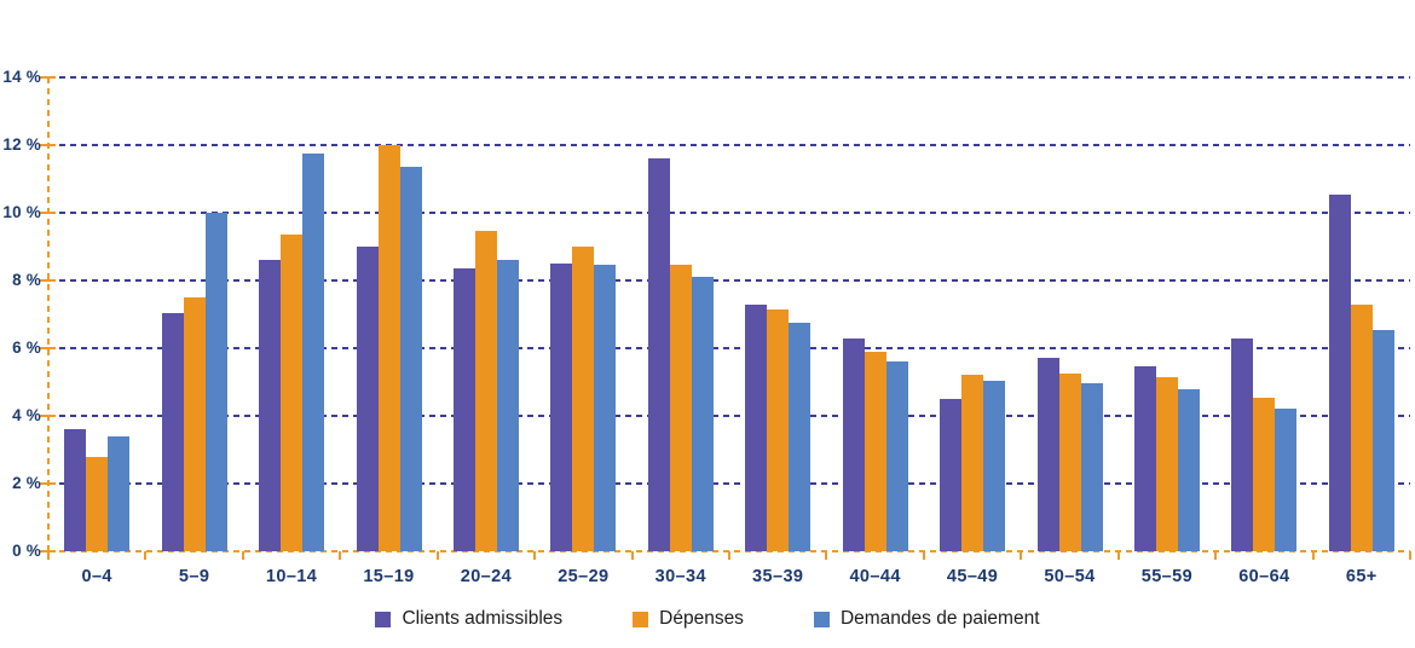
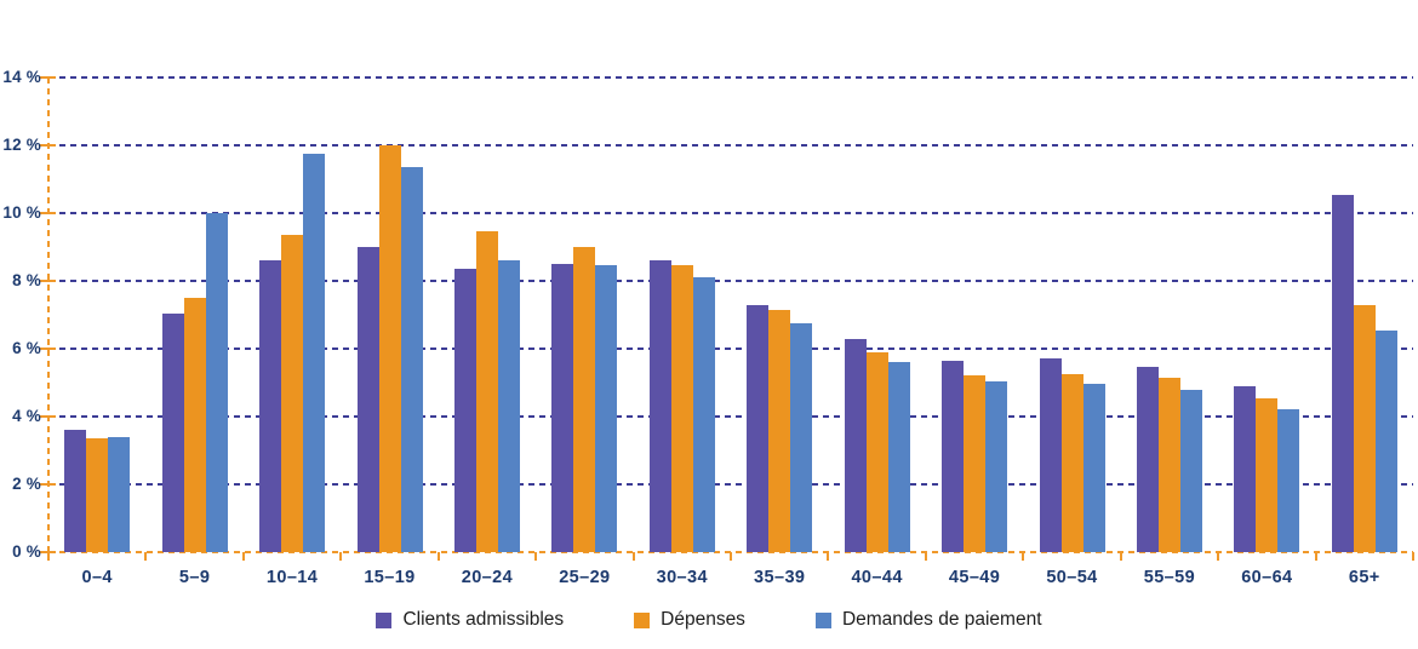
Dépenses/0–4: 2.8% -> 3.4%
Clients admissibles/30–34: 11.6% -> 8.6%
Clients admissibles/45–49: 4.5% -> 5.7%
Clients admissibles/60–64: 6.3% -> 4.9%
